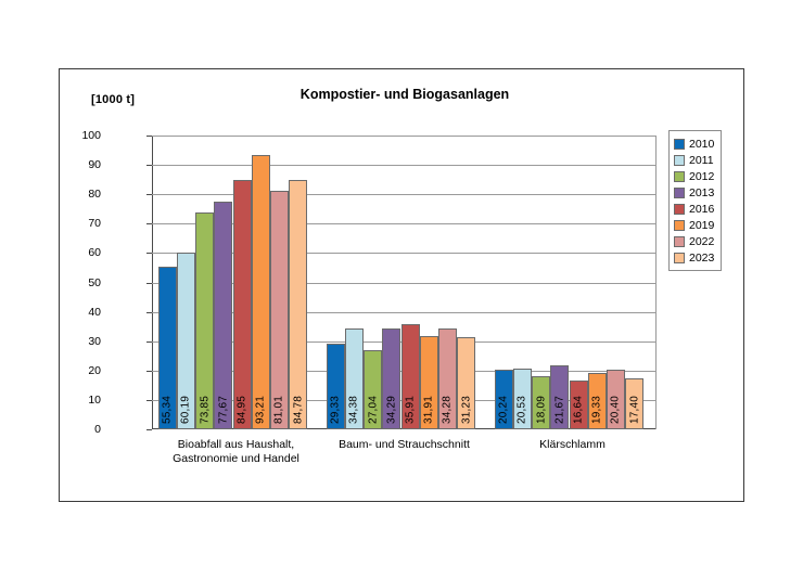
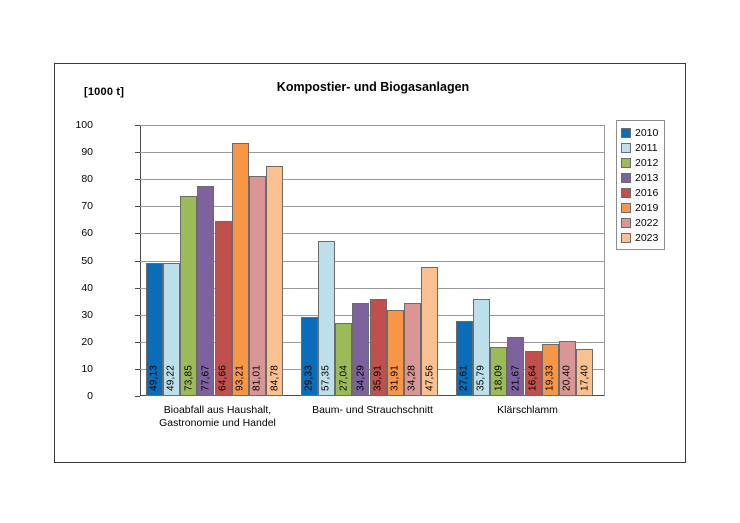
2010/Bioabfall aus Haushalt, Gastronomie und Handel: 55,34 -> 49,13
2011/Bioabfall aus Haushalt, Gastronomie und Handel: 60,19 -> 49,22
2016/Bioabfall aus Haushalt, Gastronomie und Handel: 84,95 -> 64,66
2011/Baum- und Strauchschnitt: 34,38 -> 57,35
2023/Baum- und Strauchschnitt: 31,23 -> 47,56
2010/Klärschlamm: 20,24 -> 27,61
2011/Klärschlamm: 20,53 -> 35,79
